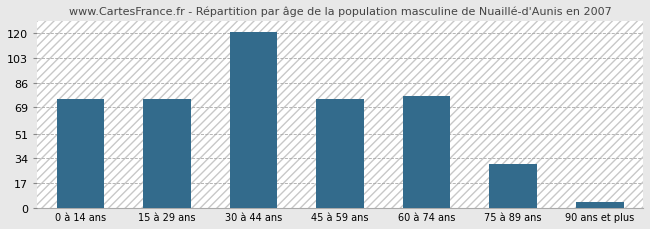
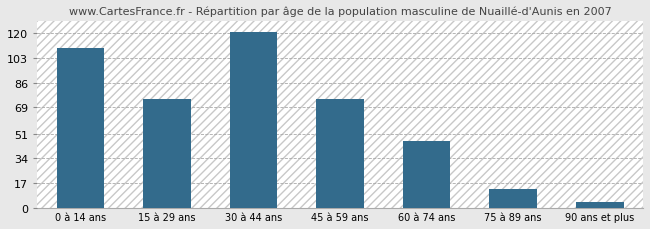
0 à 14 ans: 75 -> 110
60 à 74 ans: 77 -> 46
75 à 89 ans: 30 -> 13
